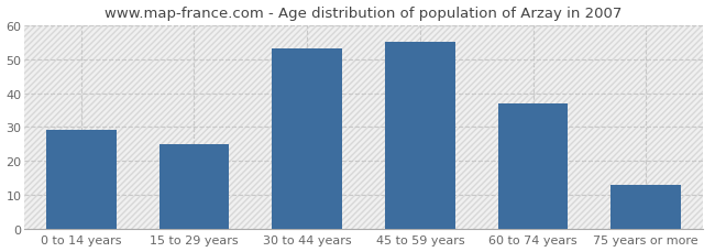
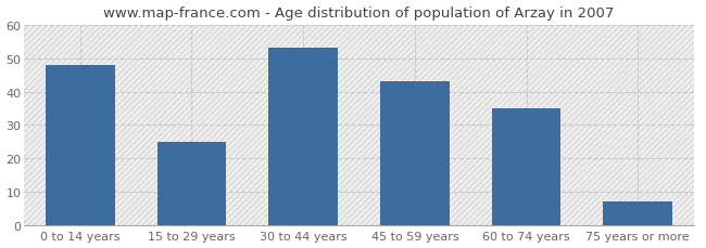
0 to 14 years: 29 -> 48
45 to 59 years: 55 -> 43
60 to 74 years: 37 -> 35
75 years or more: 13 -> 7
